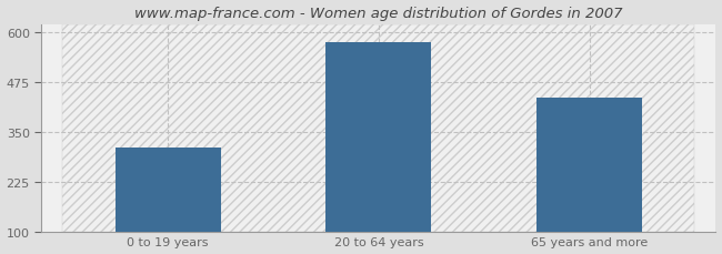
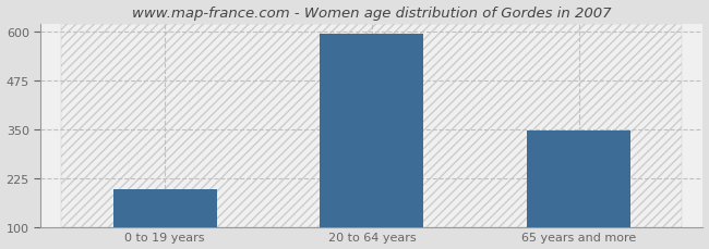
0 to 19 years: 310 -> 196
20 to 64 years: 575 -> 593
65 years and more: 435 -> 345
